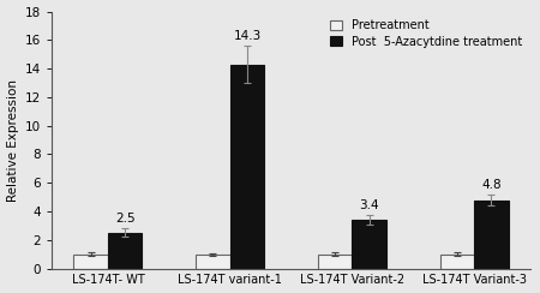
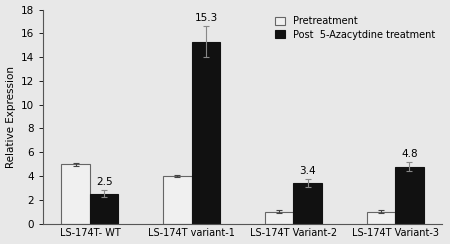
Pretreatment/LS-174T- WT: 1 -> 5
Pretreatment/LS-174T variant-1: 1 -> 4
Post 5-Azacytdine treatment/LS-174T variant-1: 14.3 -> 15.3
